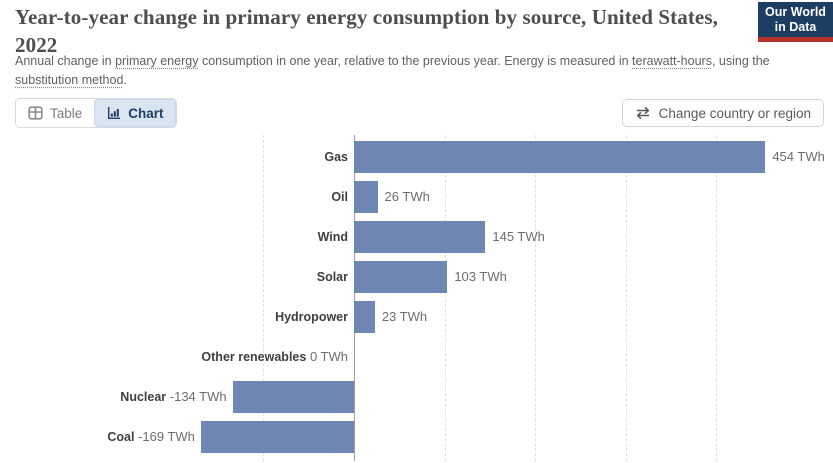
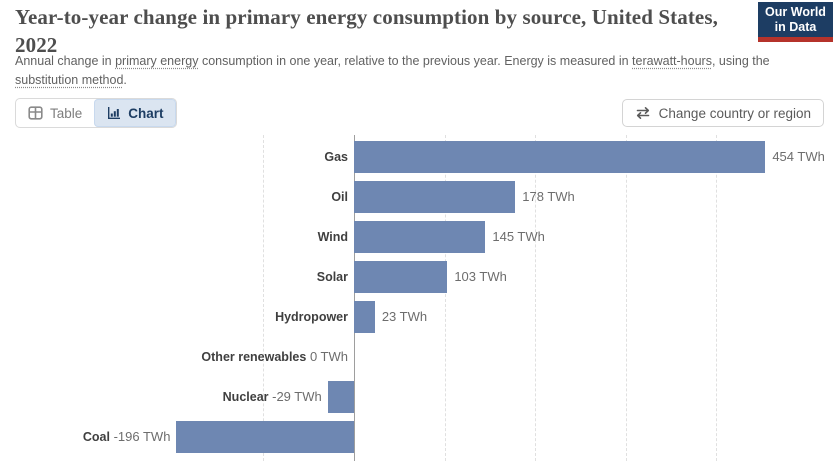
Oil: 26 -> 178
Nuclear: -134 -> -29
Coal: -169 -> -196
